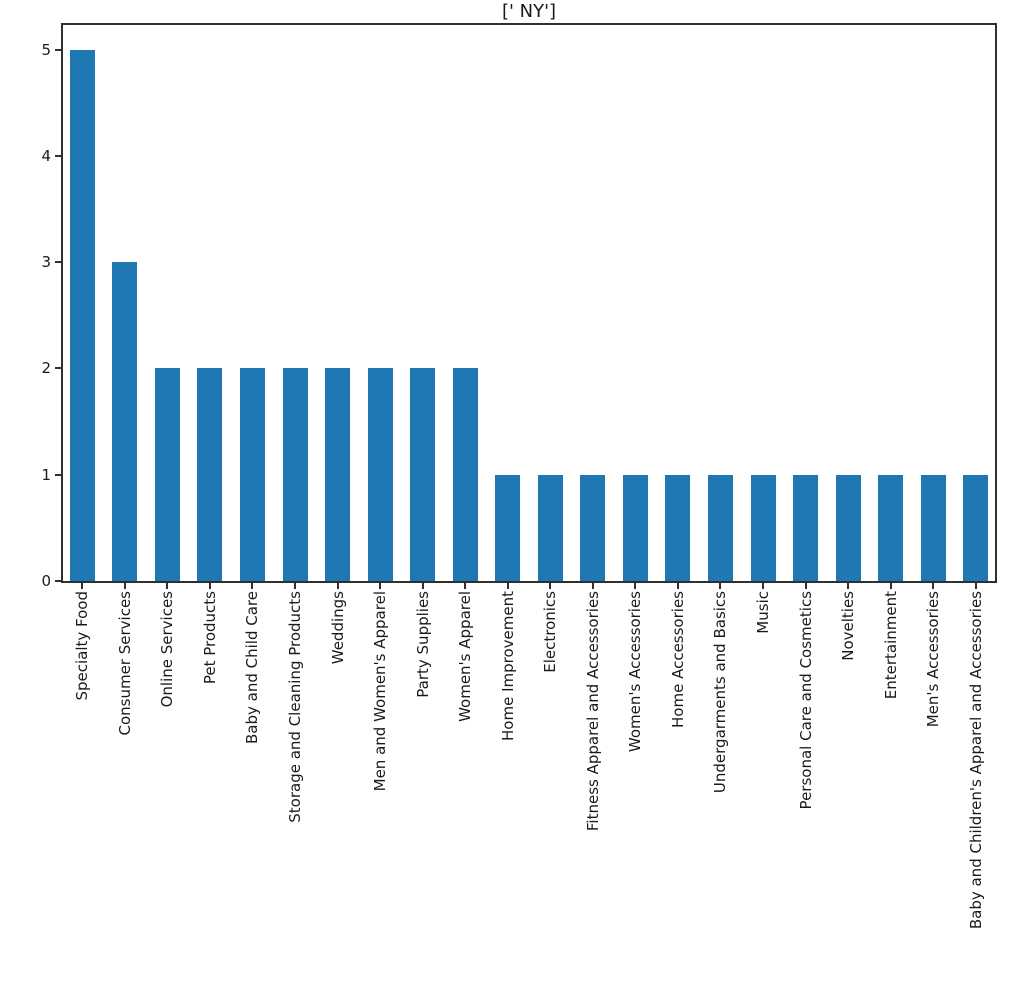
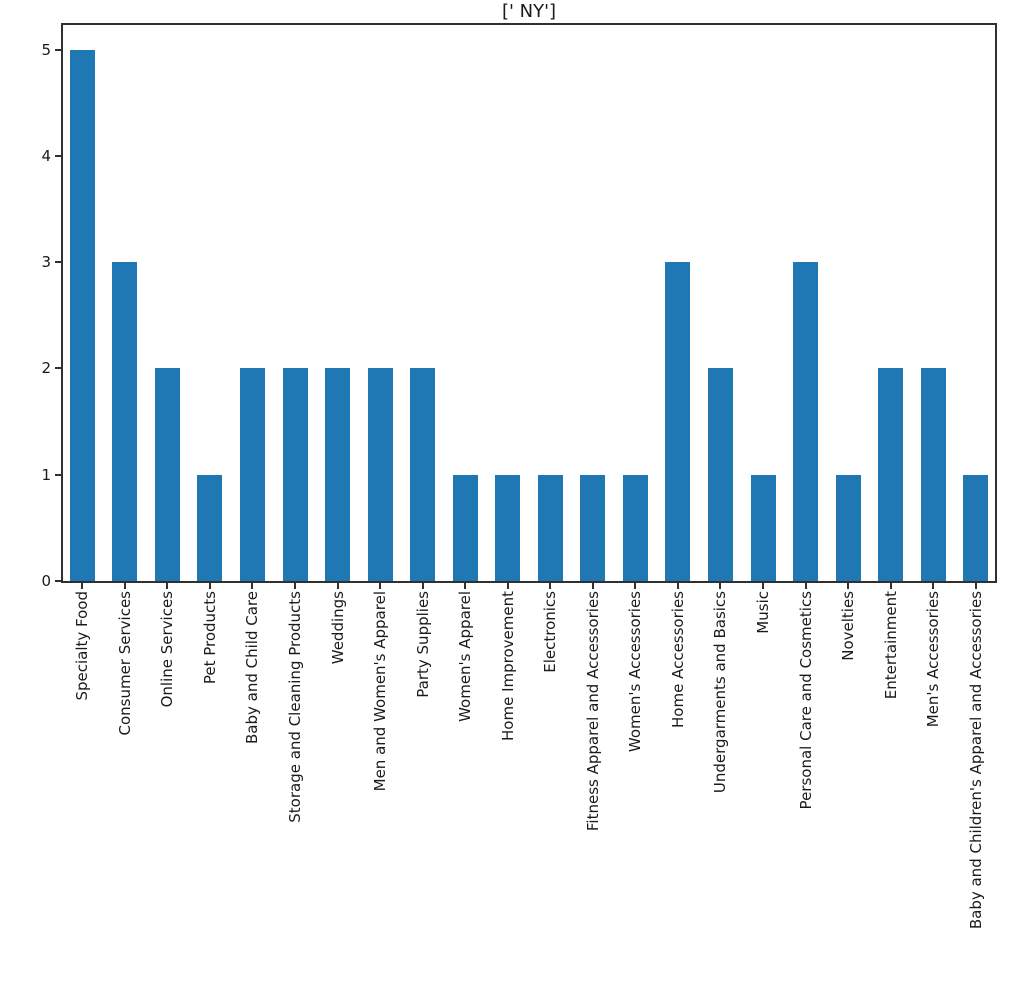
Pet Products: 2 -> 1
Women's Apparel: 2 -> 1
Home Accessories: 1 -> 3
Undergarments and Basics: 1 -> 2
Personal Care and Cosmetics: 1 -> 3
Entertainment: 1 -> 2
Men's Accessories: 1 -> 2
